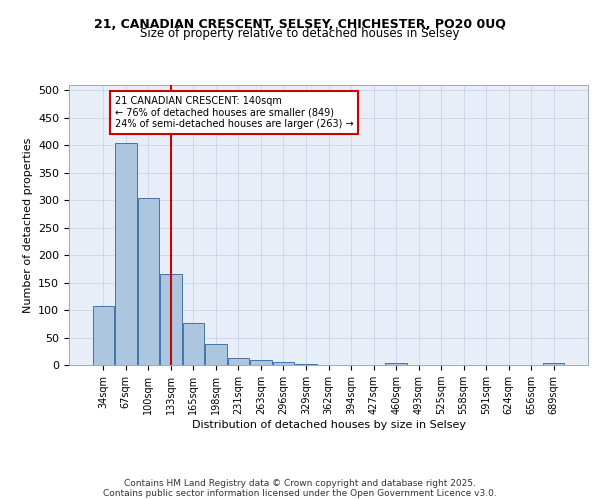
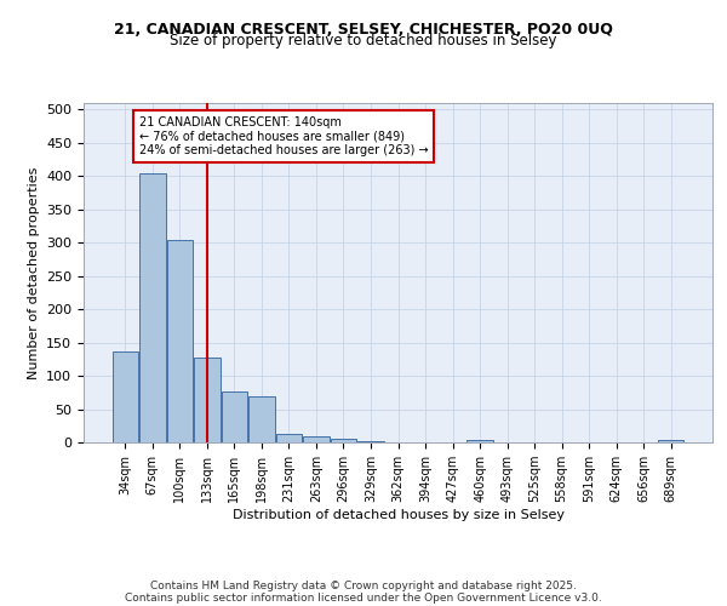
34sqm: 107 -> 136
133sqm: 165 -> 128
198sqm: 38 -> 70
